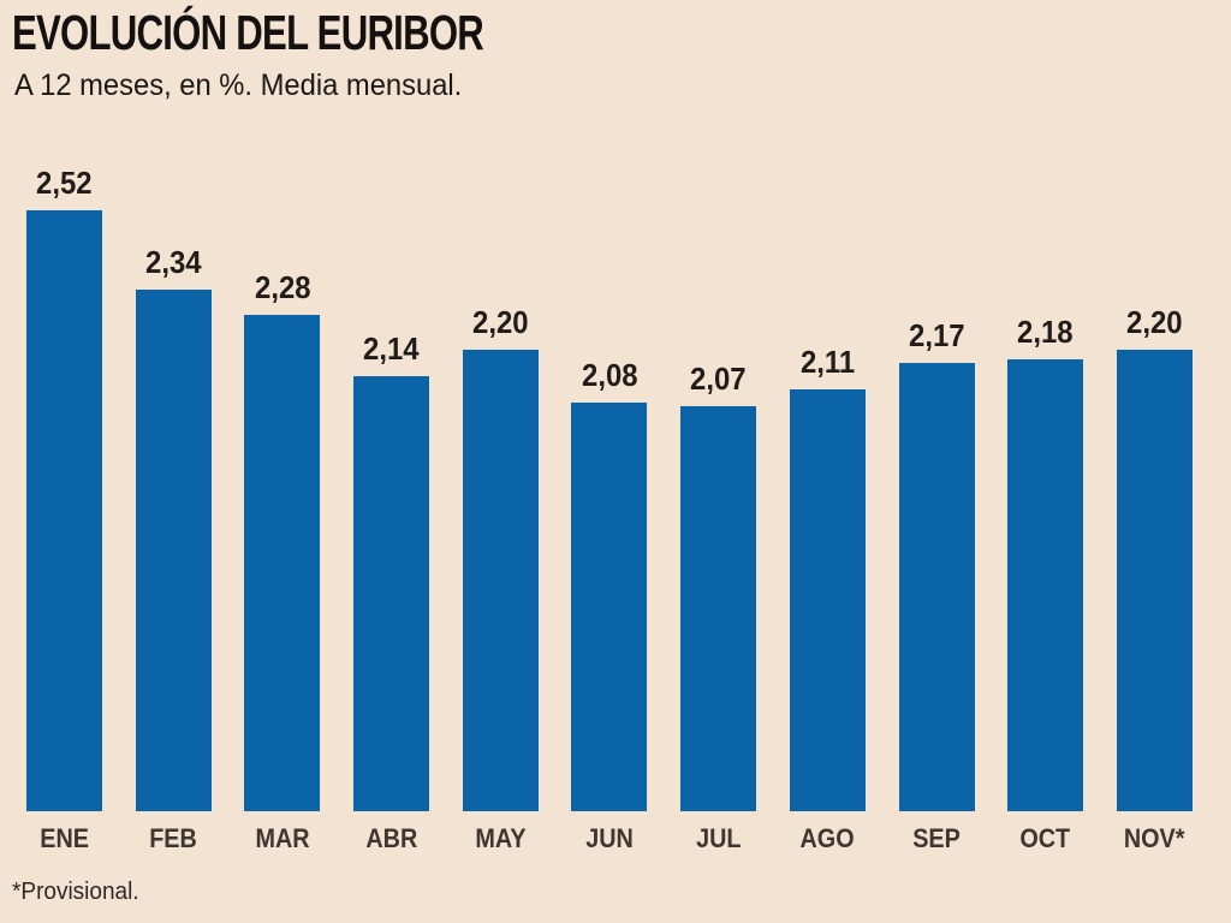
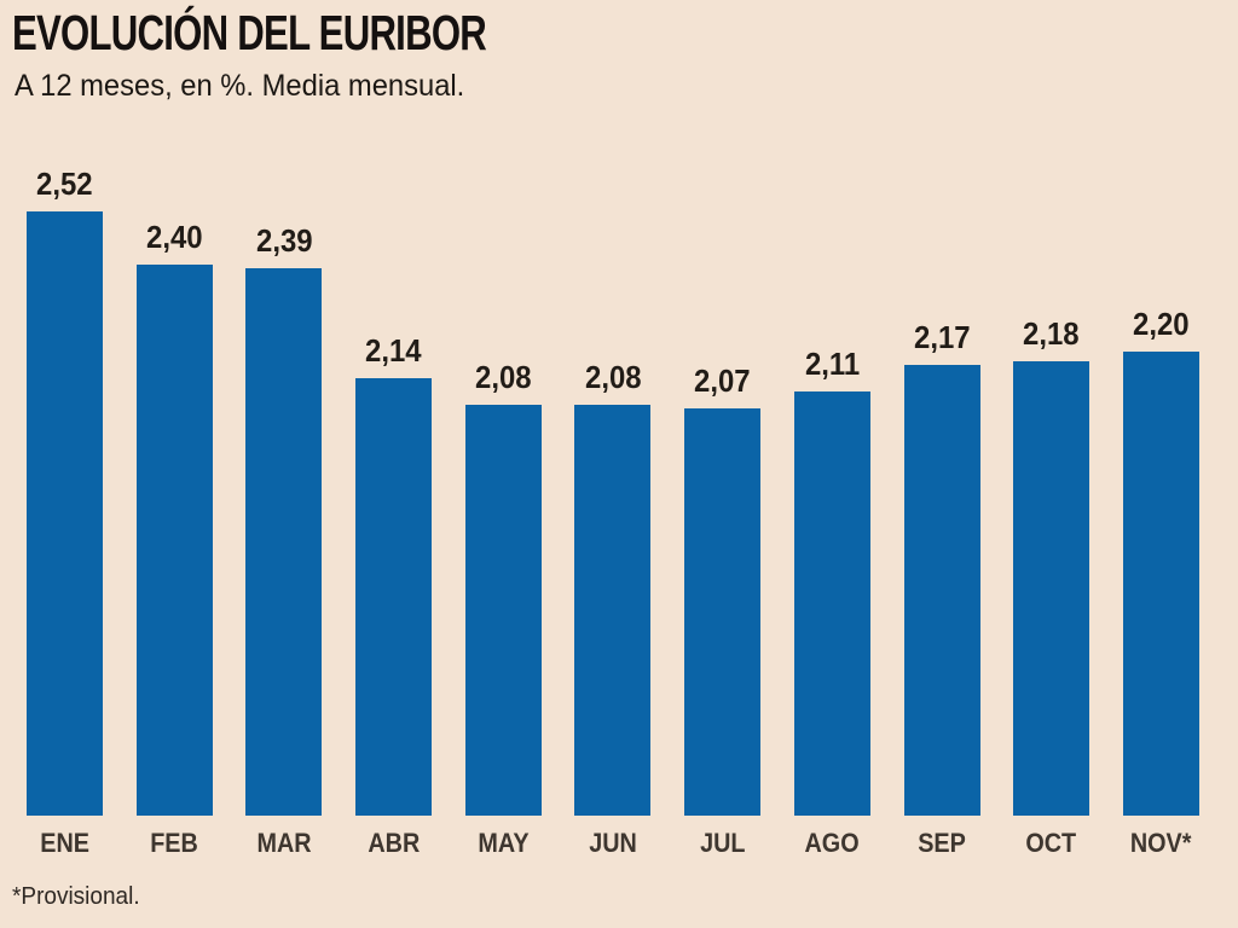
FEB: 2,34 -> 2,40
MAR: 2,28 -> 2,39
MAY: 2,20 -> 2,08
